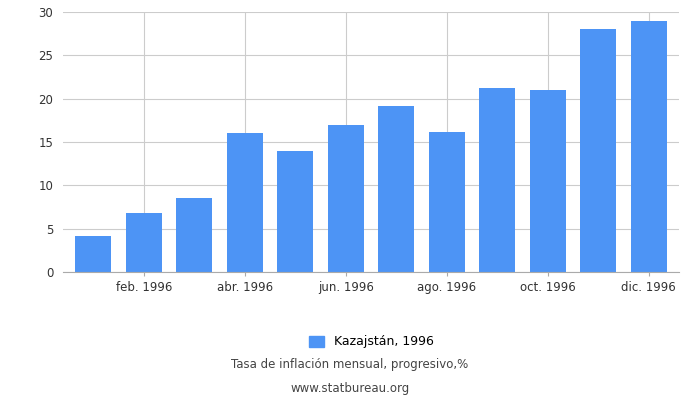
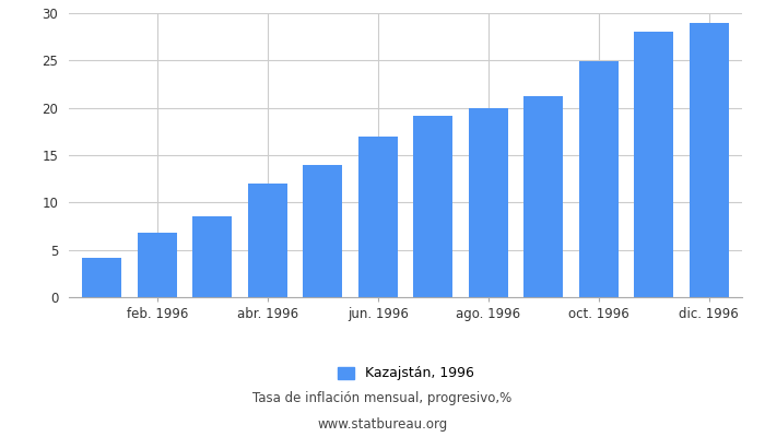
abr. 1996: 16.0 -> 12.0
ago. 1996: 16.2 -> 20.0
oct. 1996: 21.0 -> 24.9
